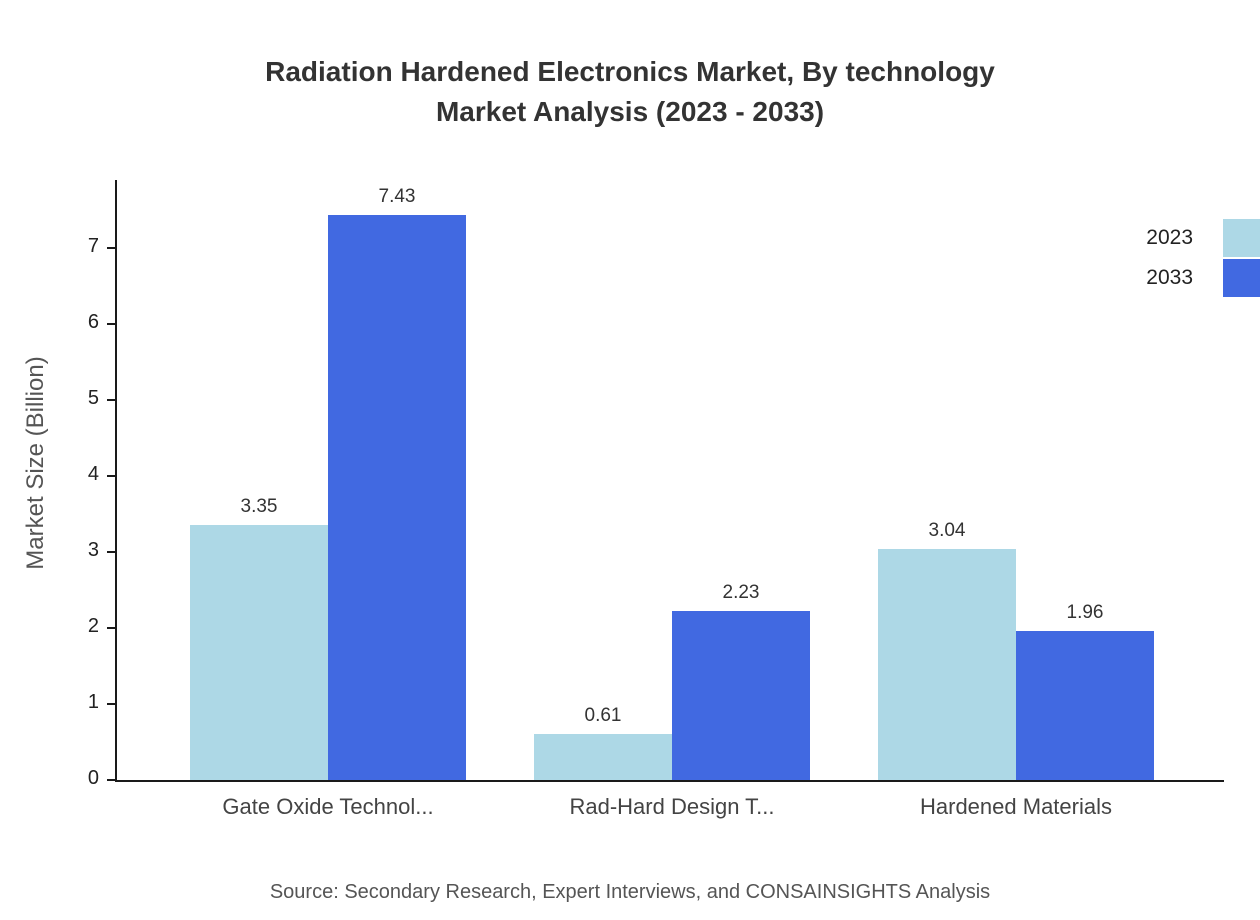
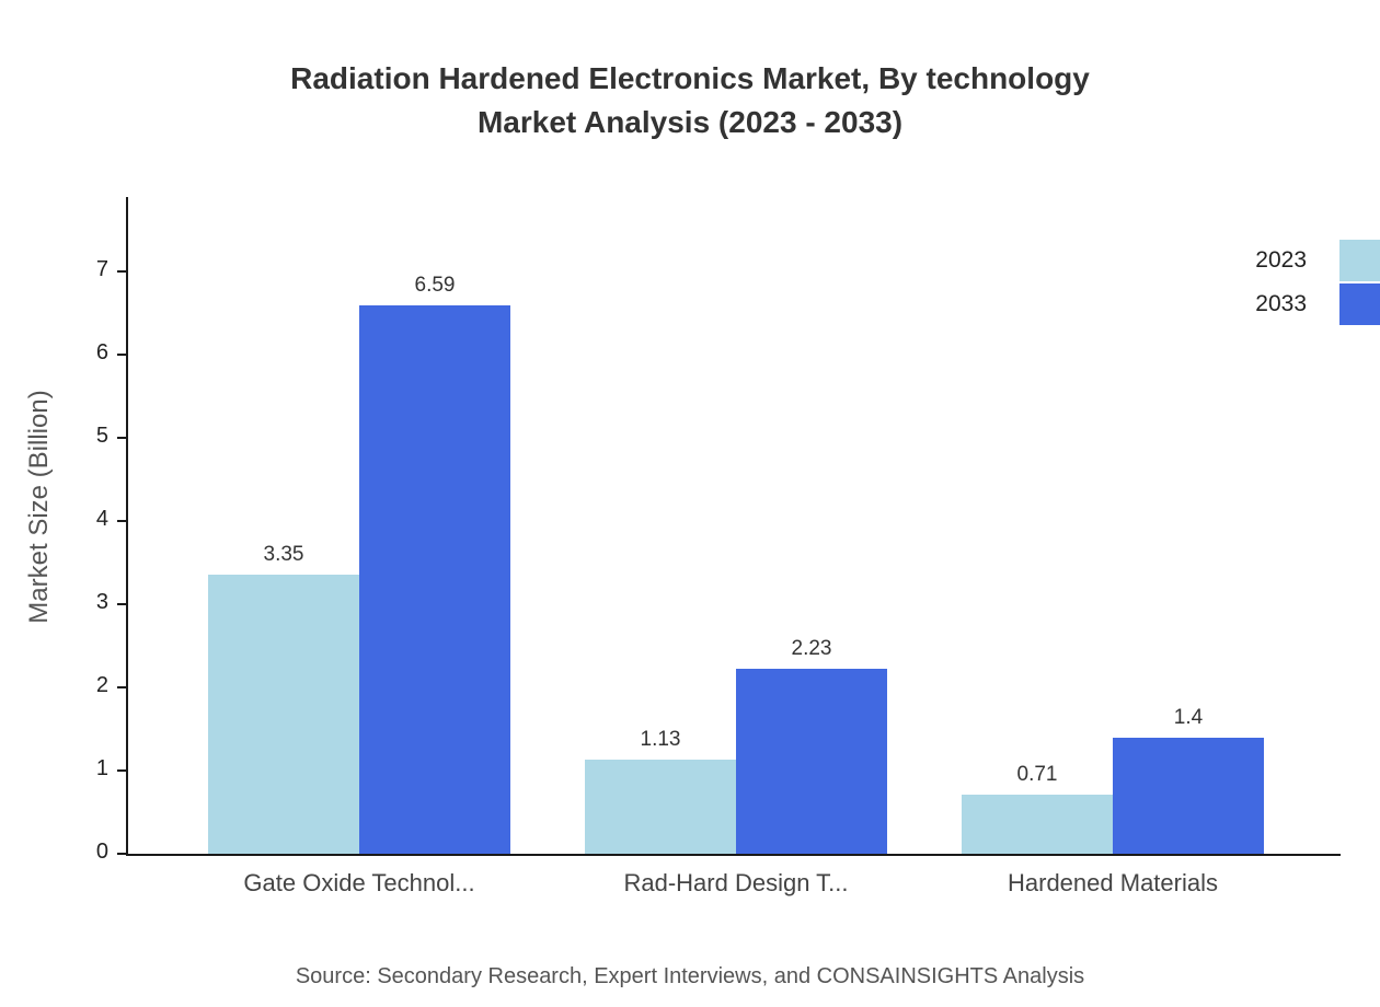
2033/Gate Oxide Technol...: 7.43 -> 6.59
2023/Rad-Hard Design T...: 0.61 -> 1.13
2023/Hardened Materials: 3.04 -> 0.71
2033/Hardened Materials: 1.96 -> 1.4
